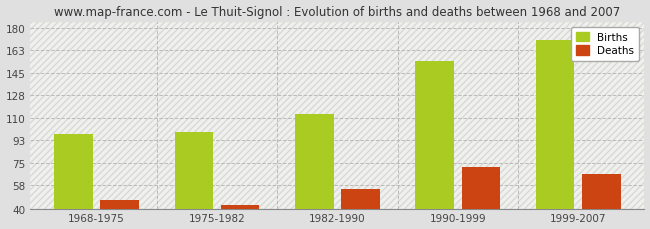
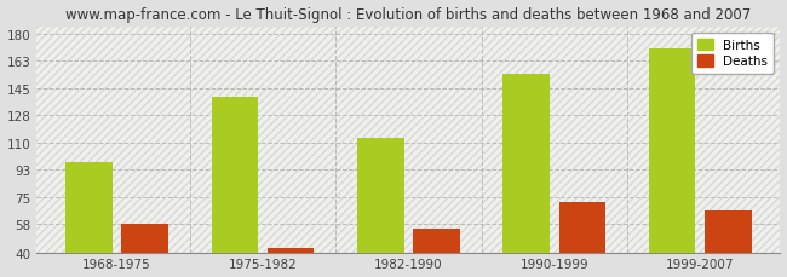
Deaths/1968-1975: 47 -> 58
Births/1975-1982: 99 -> 140
